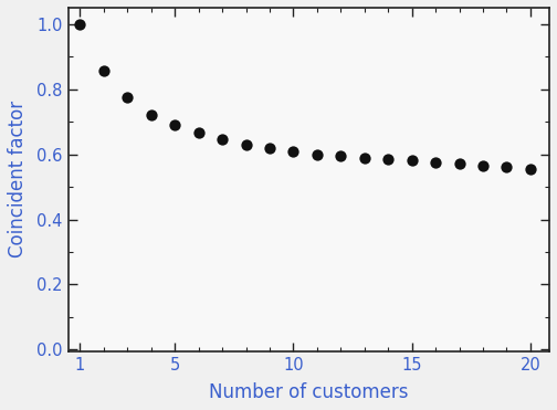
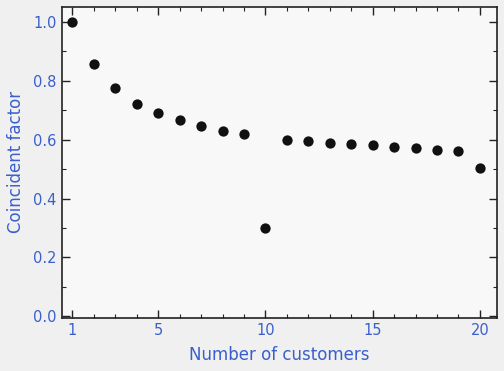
10: 0.610 -> 0.300
20: 0.555 -> 0.505
